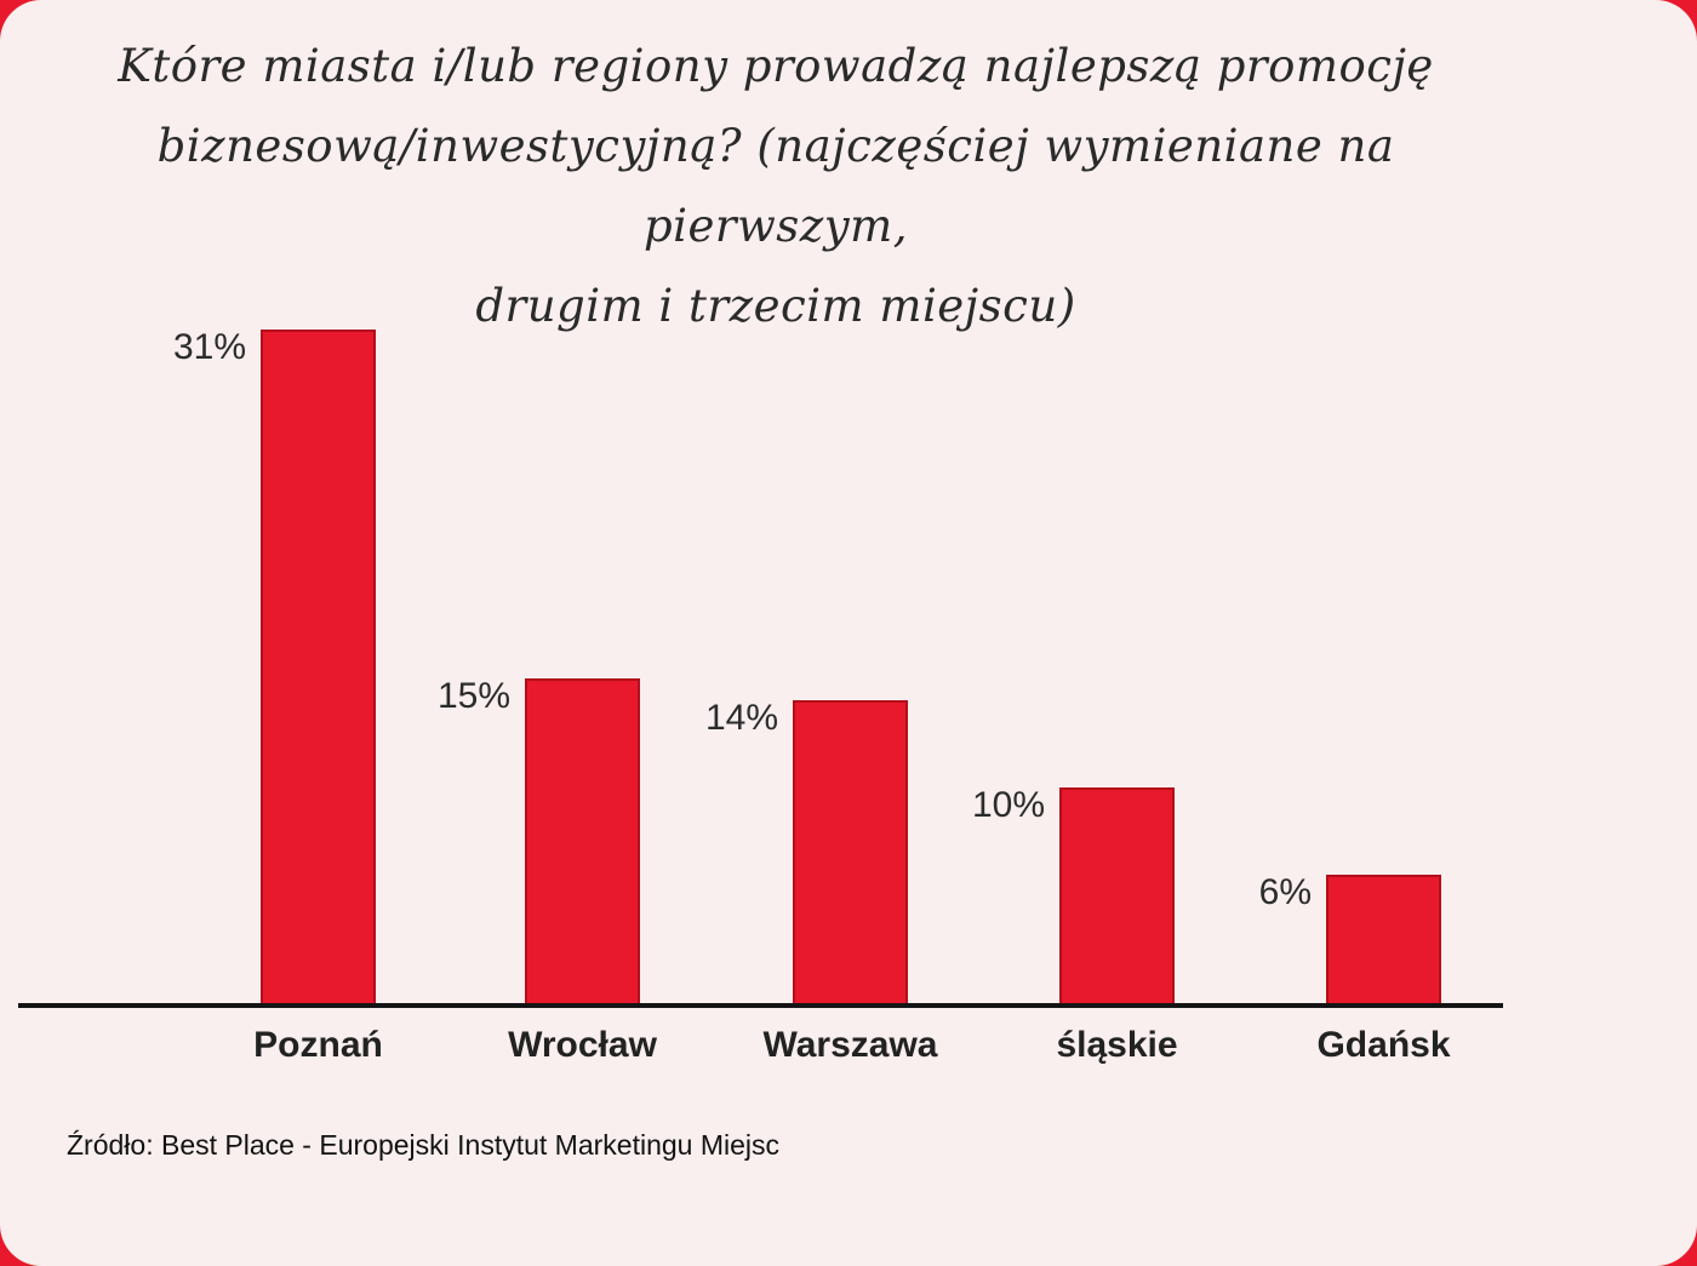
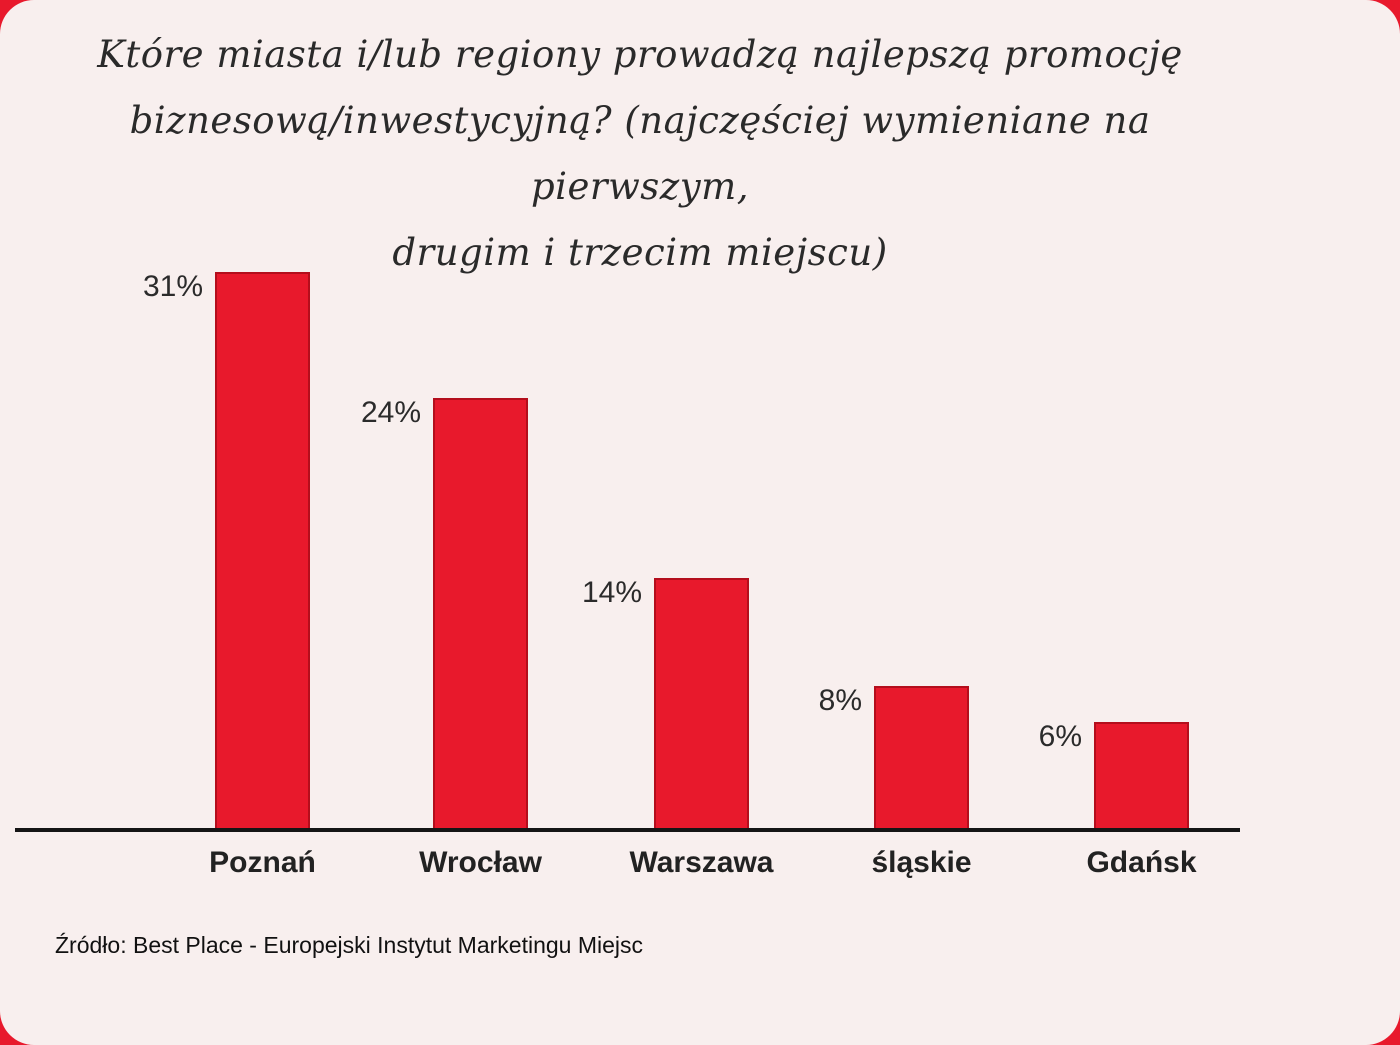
Wrocław: 15% -> 24%
śląskie: 10% -> 8%
